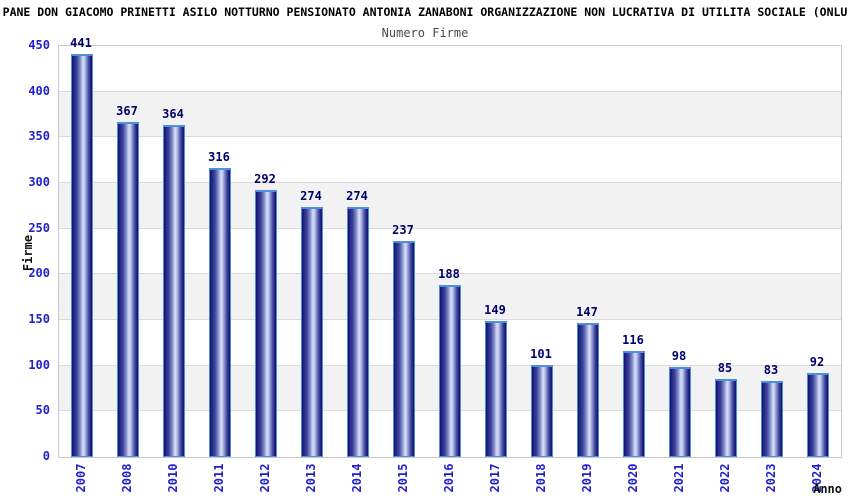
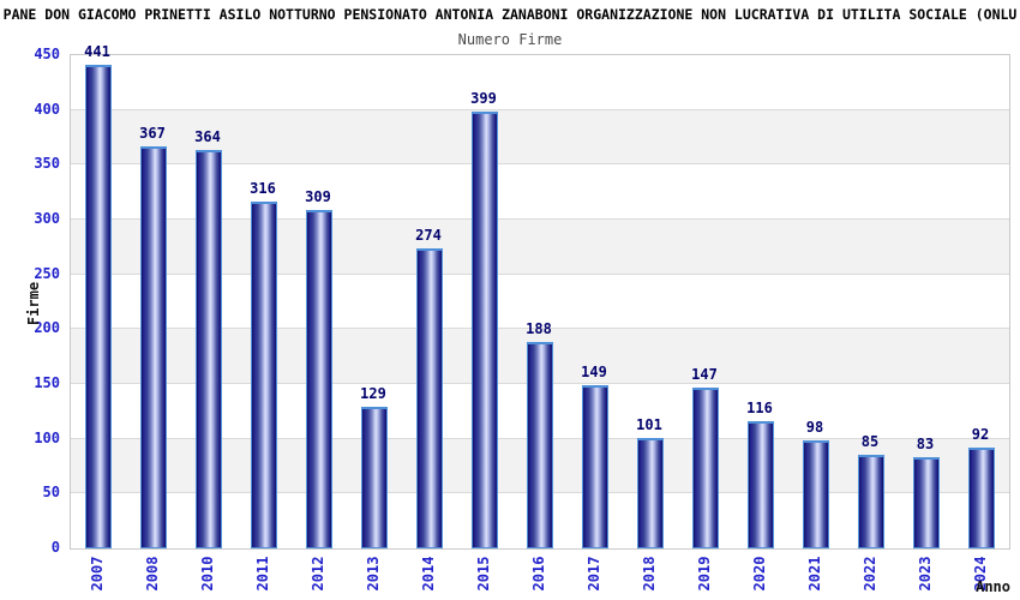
2012: 292 -> 309
2013: 274 -> 129
2015: 237 -> 399
